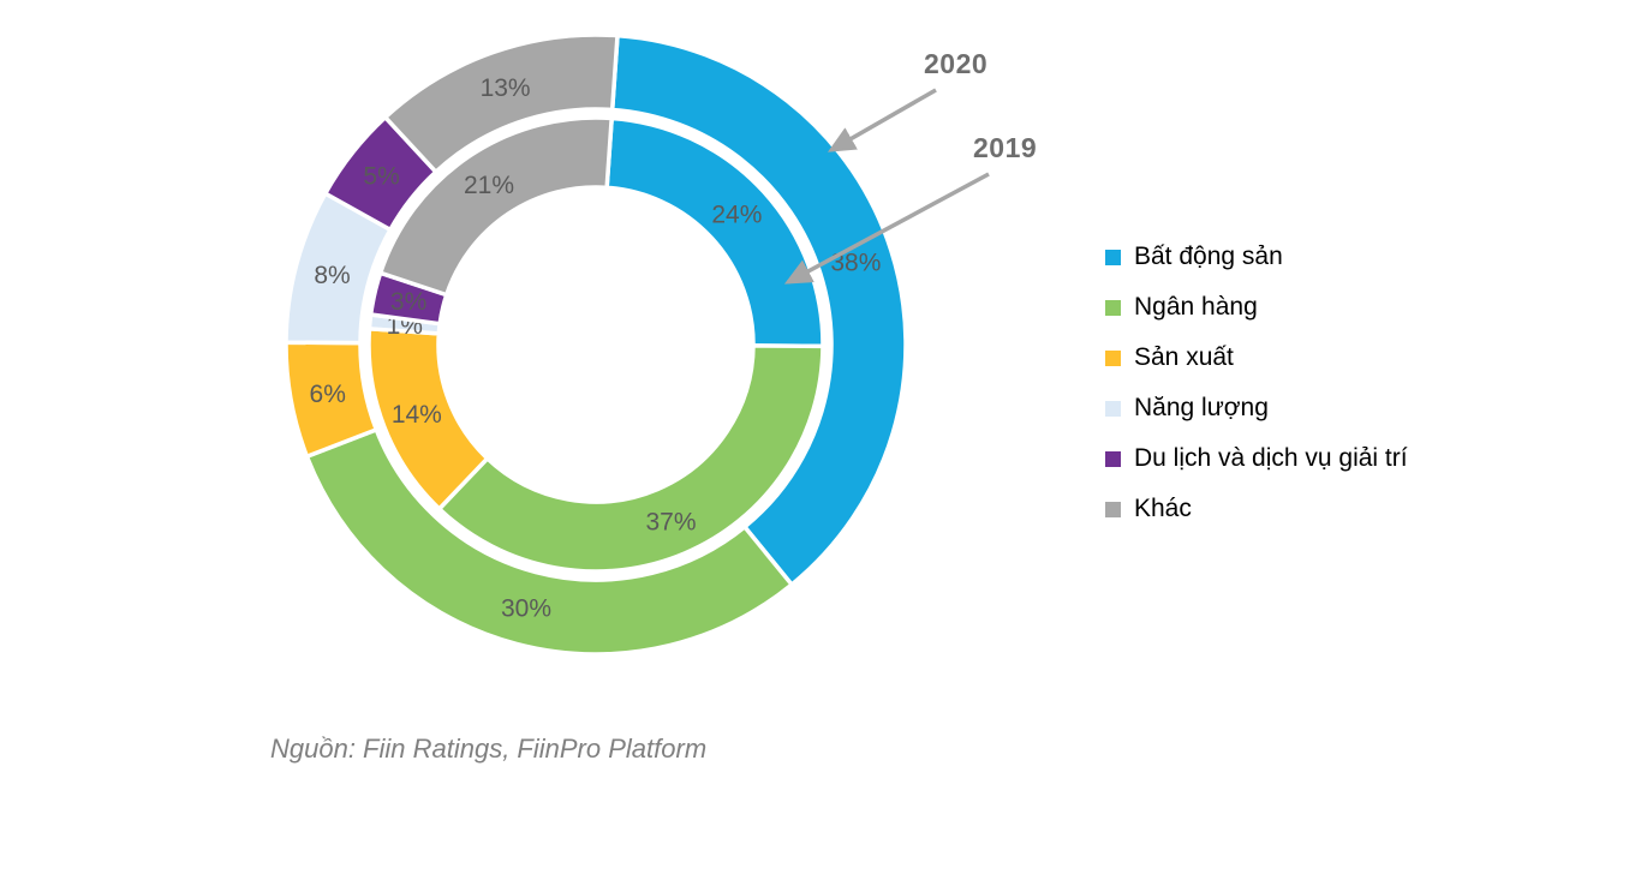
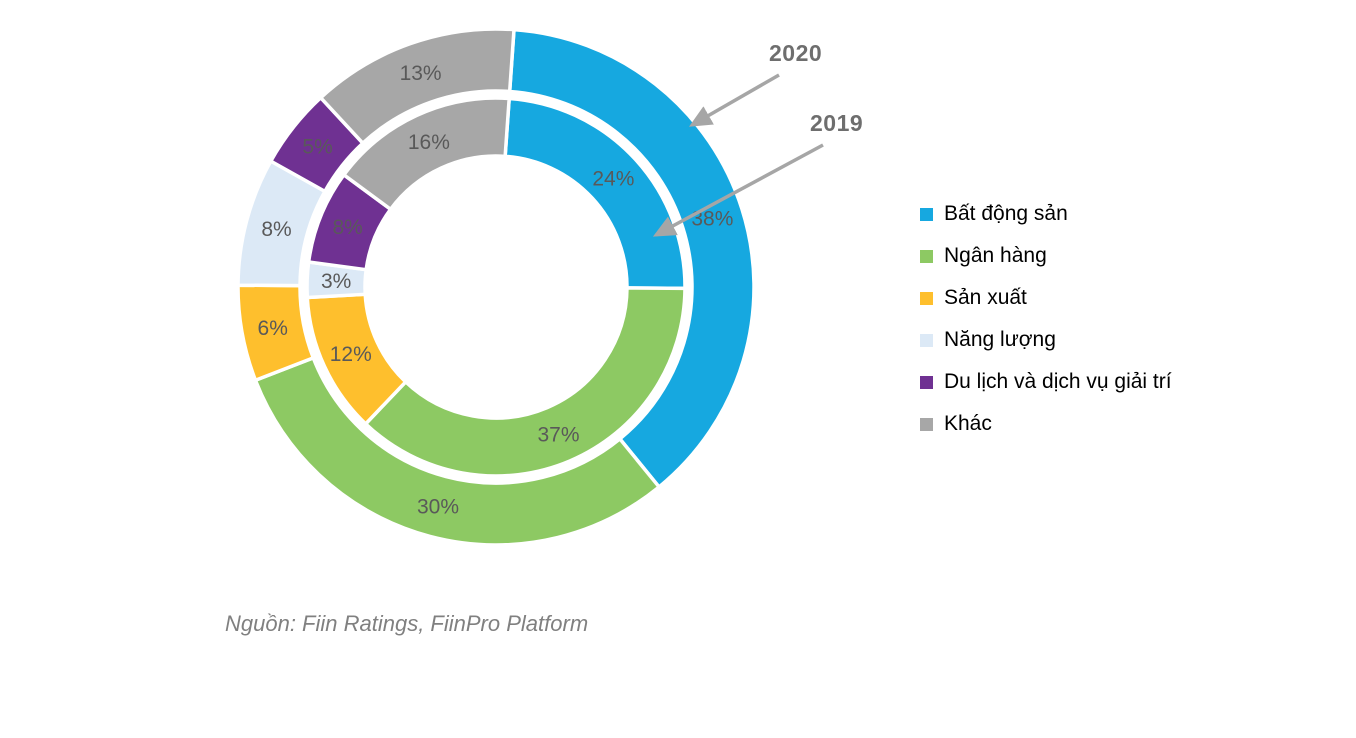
2019/Sản xuất: 14% -> 12%
2019/Năng lượng: 1% -> 3%
2019/Du lịch và dịch vụ giải trí: 3% -> 8%
2019/Khác: 21% -> 16%
